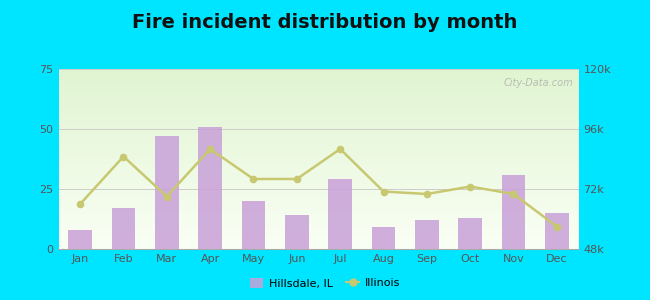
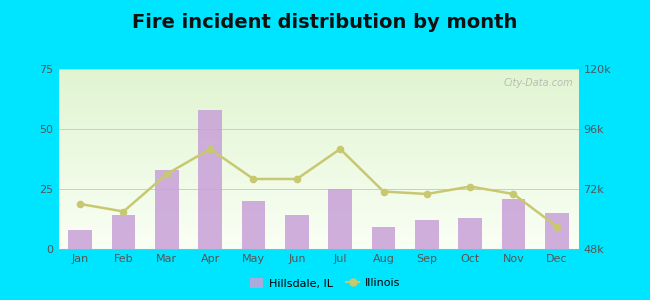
Hillsdale, IL/Feb: 17 -> 14
Illinois/Feb: 85k -> 63k
Hillsdale, IL/Mar: 47 -> 33
Illinois/Mar: 69k -> 78k
Hillsdale, IL/Apr: 51 -> 58
Hillsdale, IL/Jul: 29 -> 25
Hillsdale, IL/Nov: 31 -> 21
